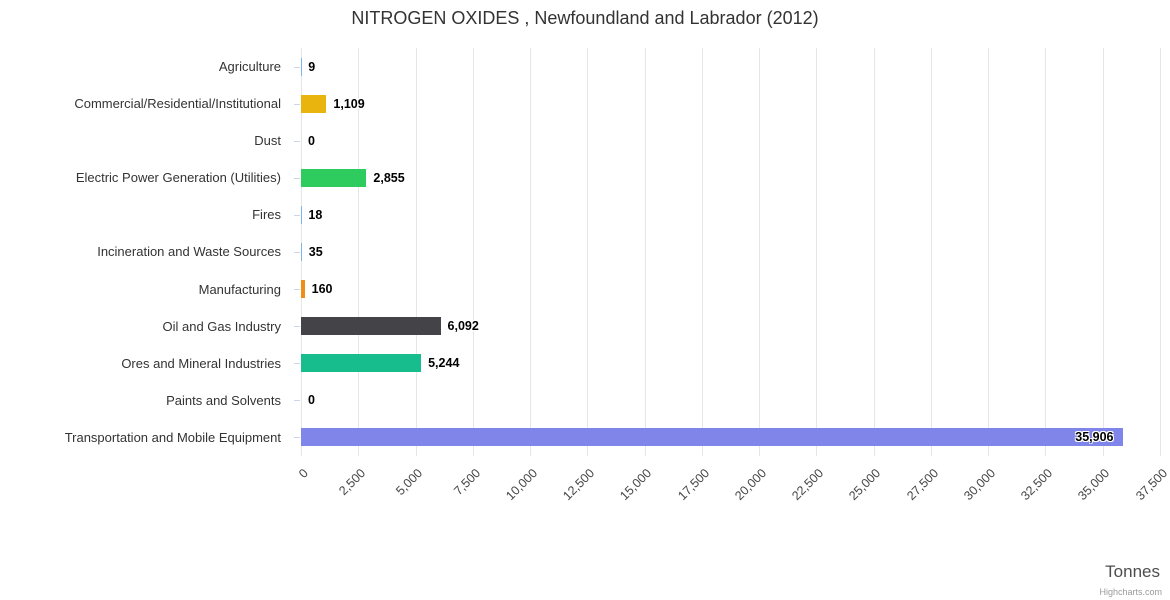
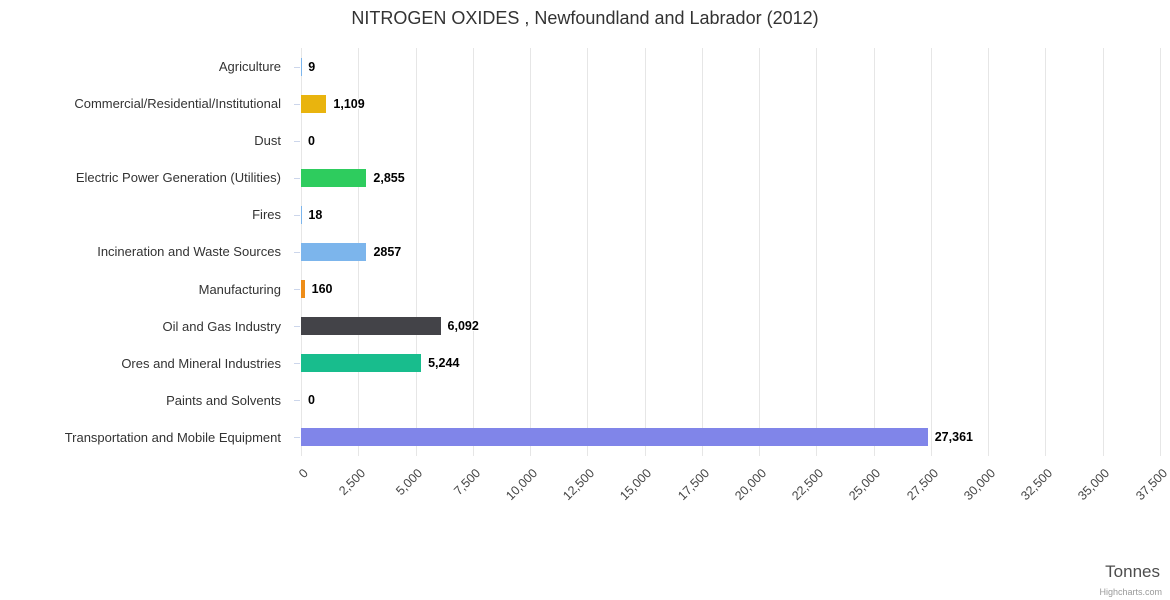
Incineration and Waste Sources: 35 -> 2857
Transportation and Mobile Equipment: 35,906 -> 27,361
